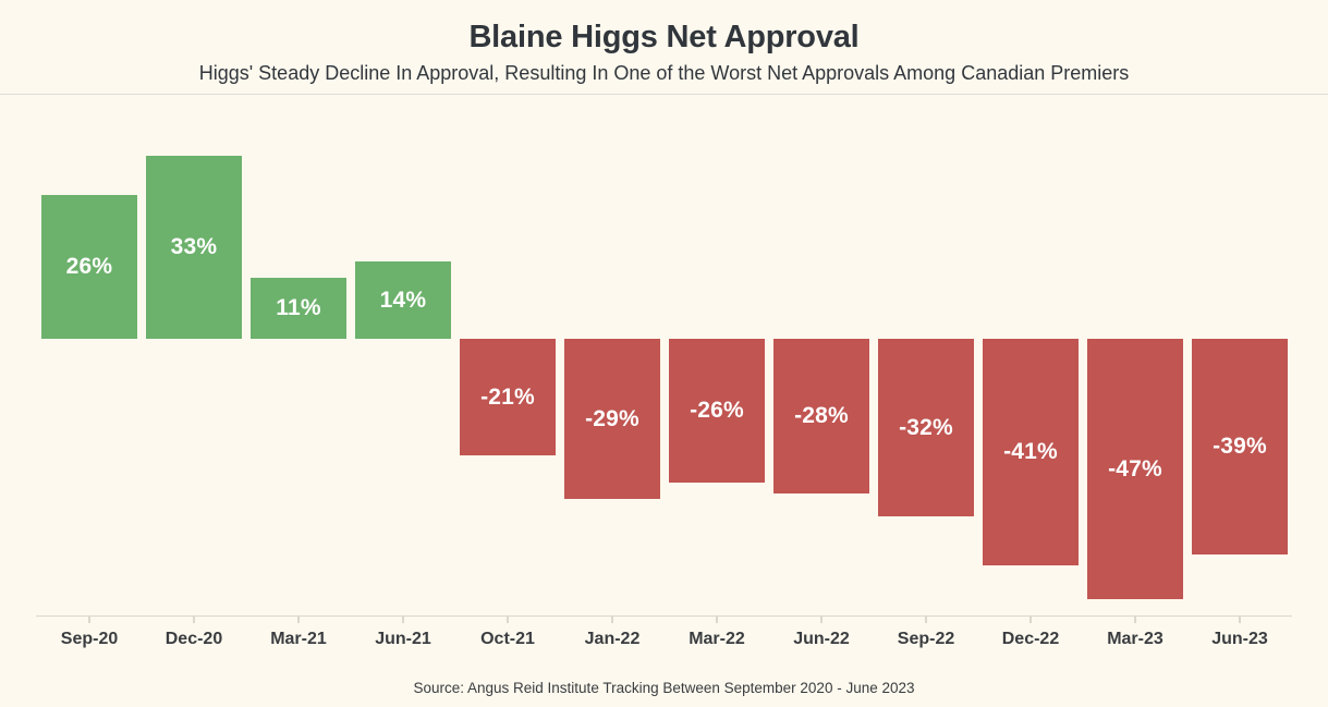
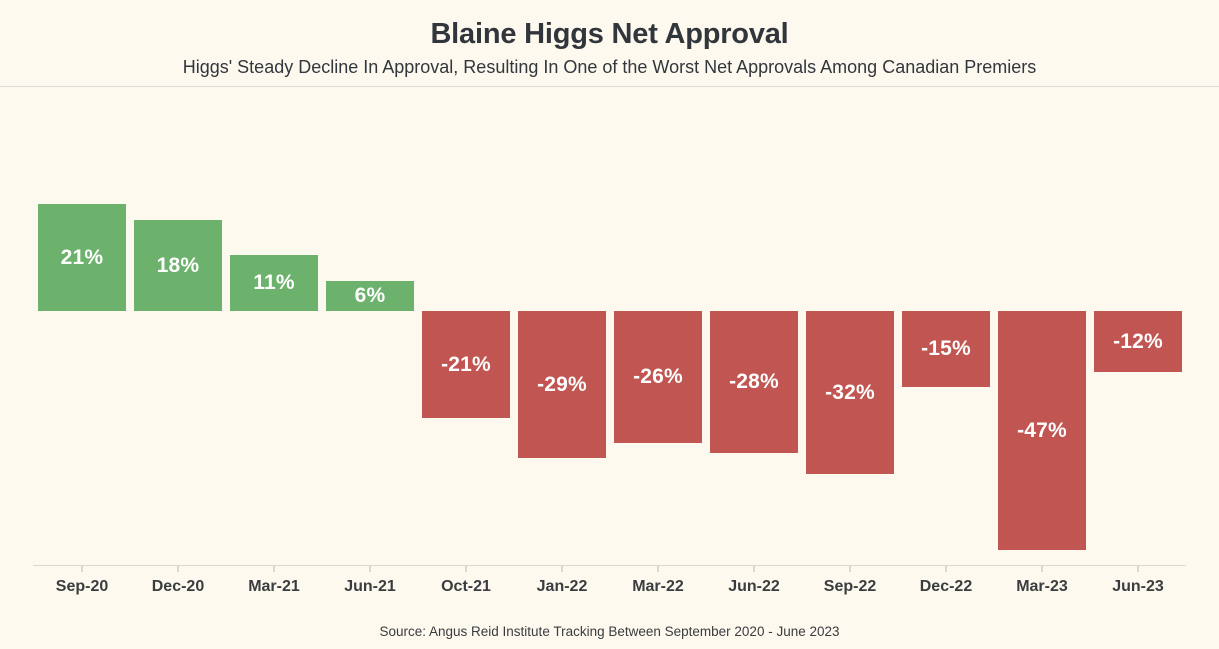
Sep-20: 26% -> 21%
Dec-20: 33% -> 18%
Jun-21: 14% -> 6%
Dec-22: -41% -> -15%
Jun-23: -39% -> -12%
